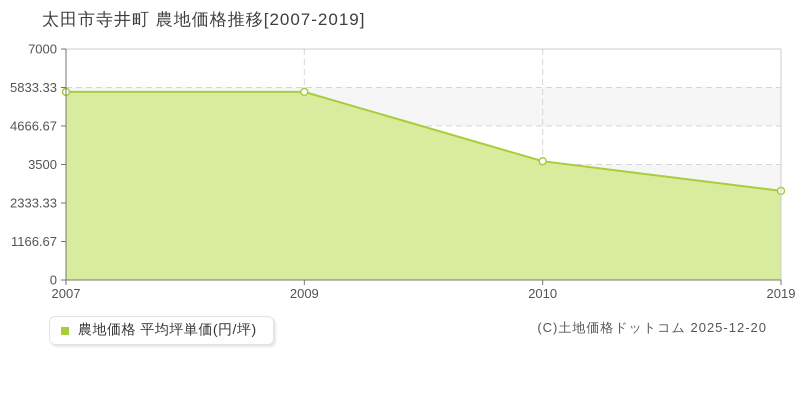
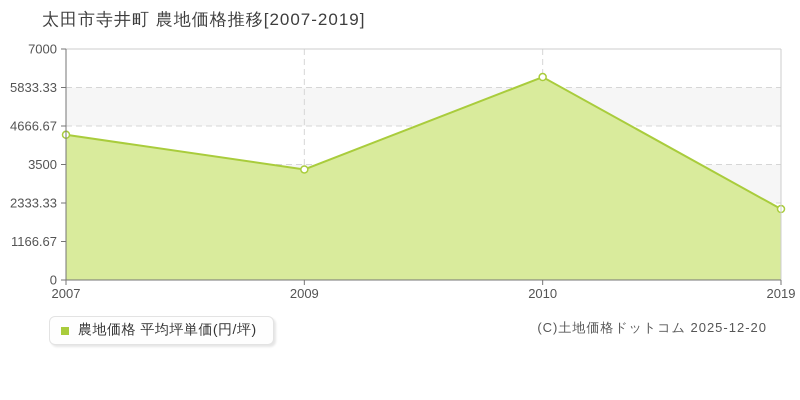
2007: 5700 -> 4400
2009: 5700 -> 3400
2010: 3600 -> 6200
2019: 2700 -> 2200
